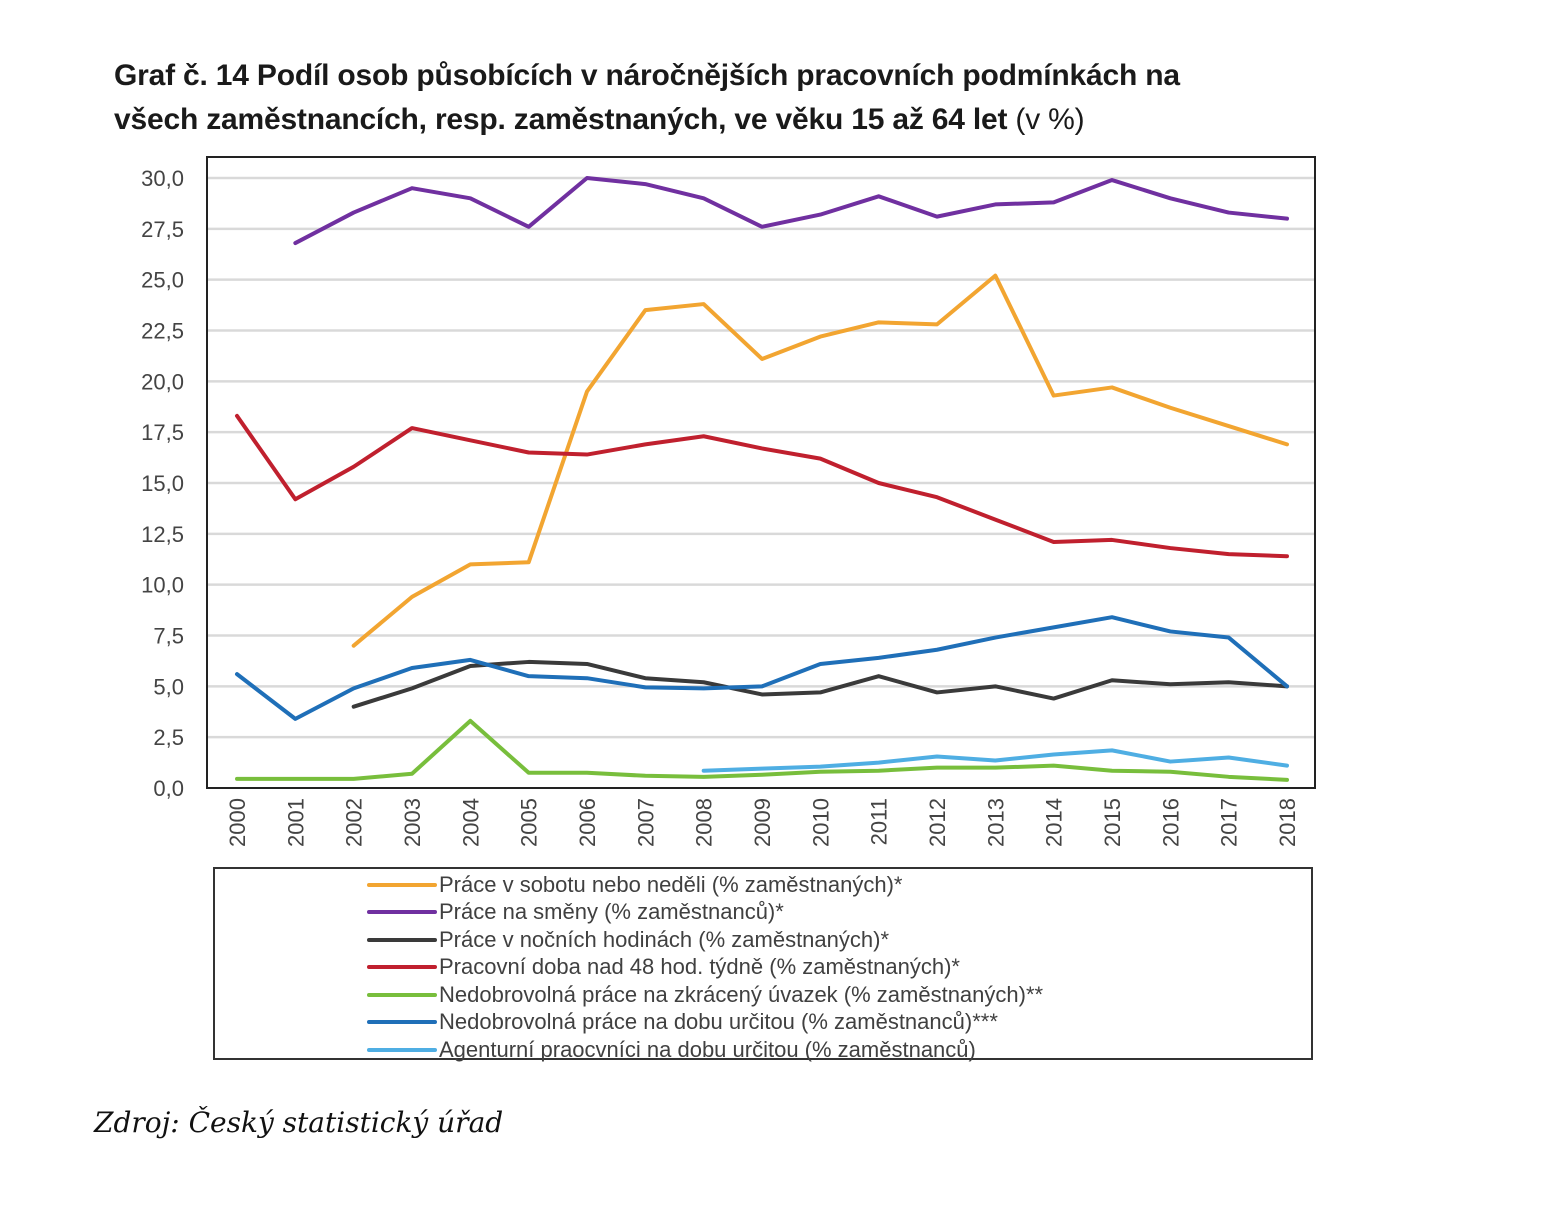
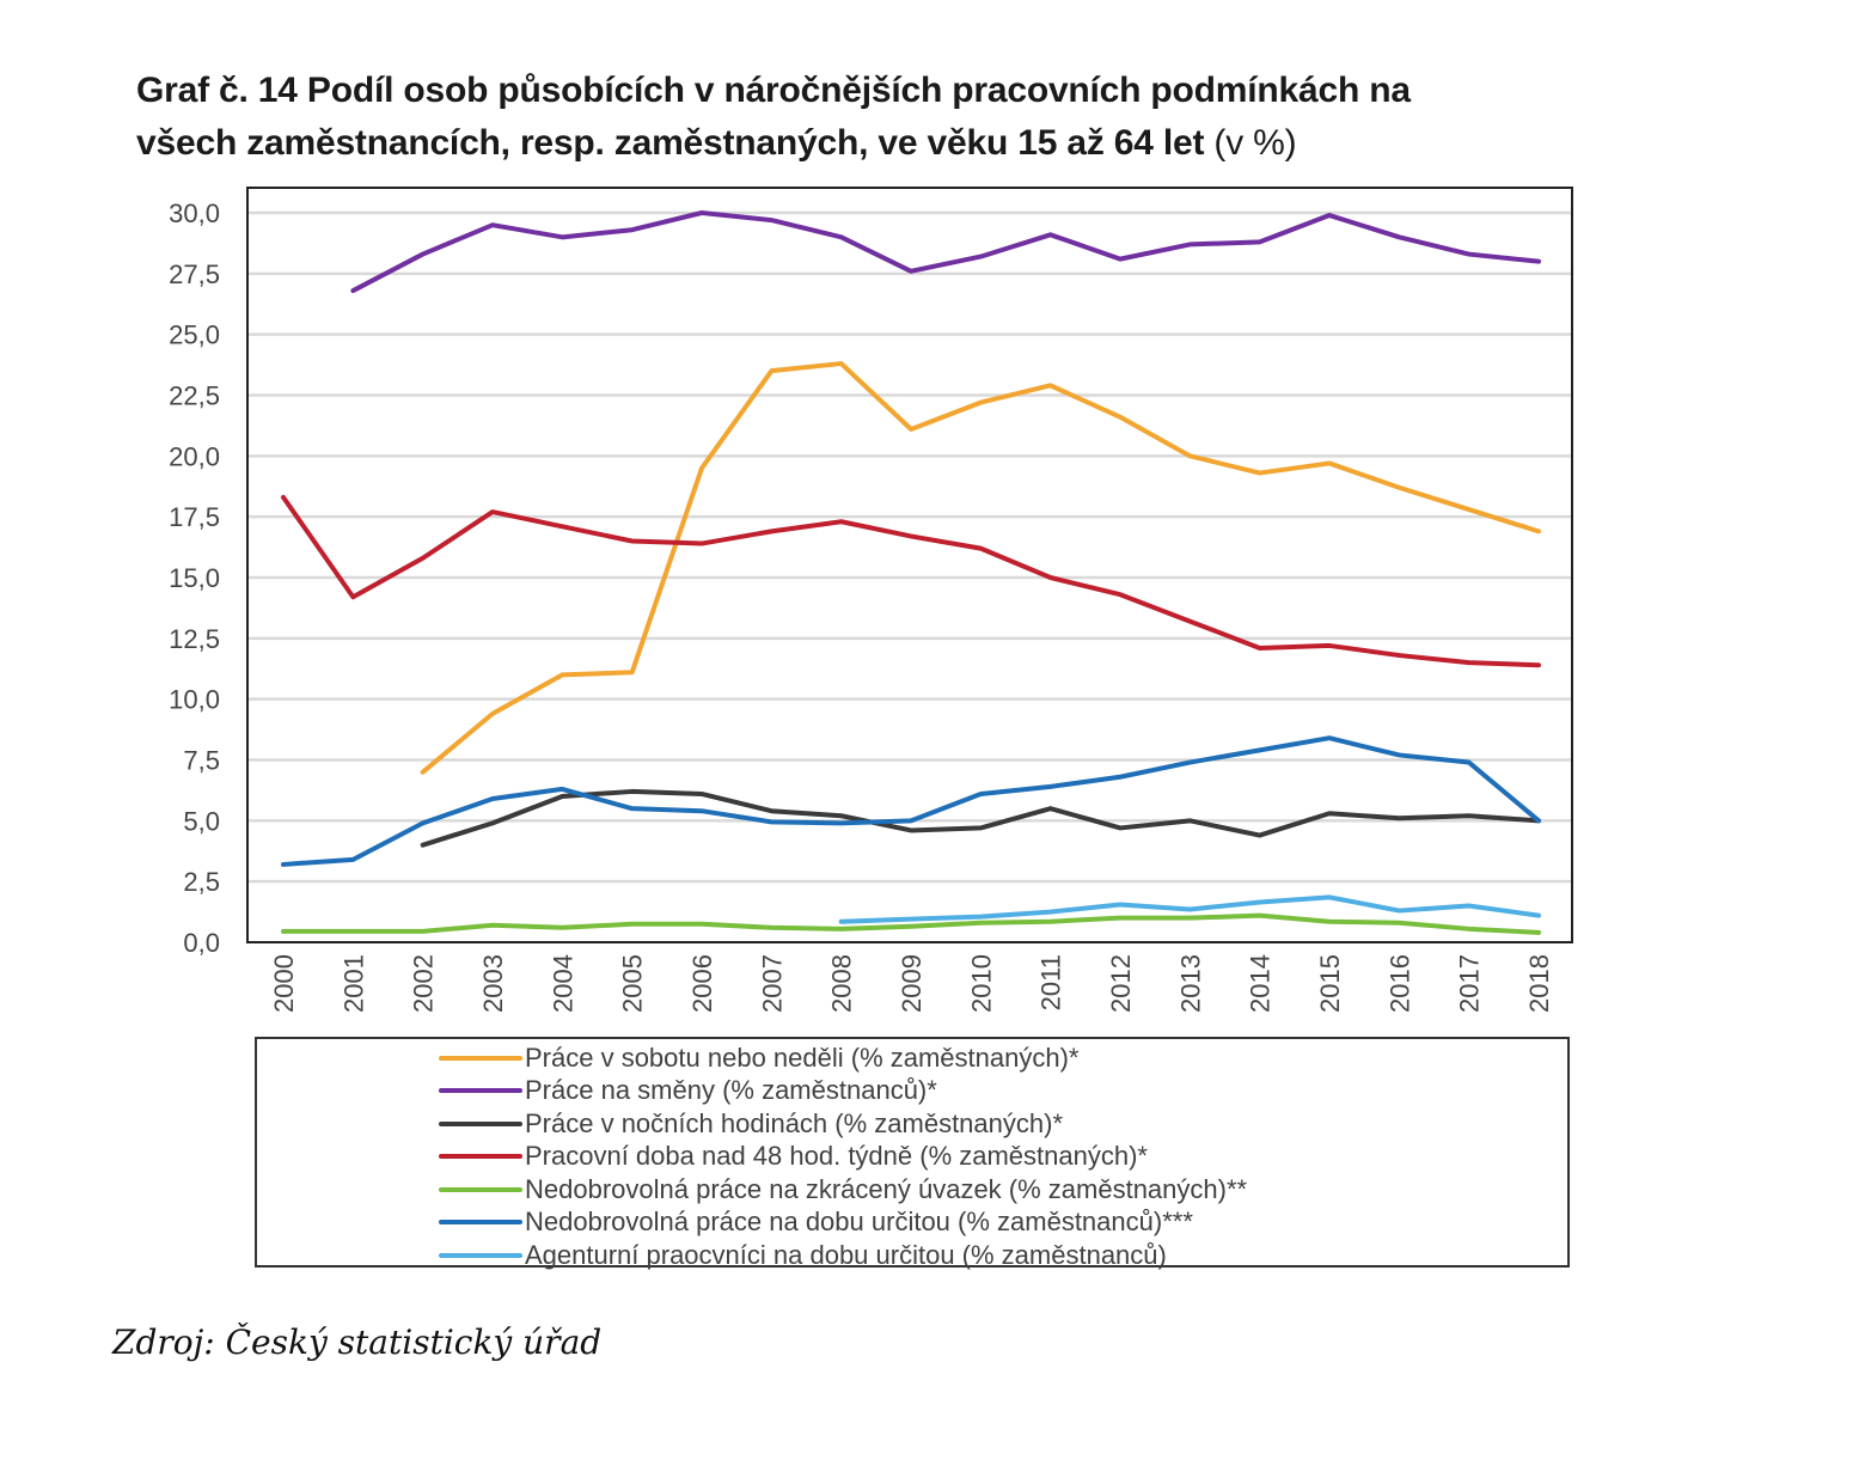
Nedobrovolná práce na dobu určitou (% zaměstnanců)***/2000: 5,6 -> 3,2
Nedobrovolná práce na zkrácený úvazek (% zaměstnaných)**/2004: 3,3 -> 0,6
Práce na směny (% zaměstnanců)*/2005: 27,6 -> 29,3
Práce v sobotu nebo neděli (% zaměstnaných)*/2012: 22,8 -> 21,6
Práce v sobotu nebo neděli (% zaměstnaných)*/2013: 25,2 -> 20,0
